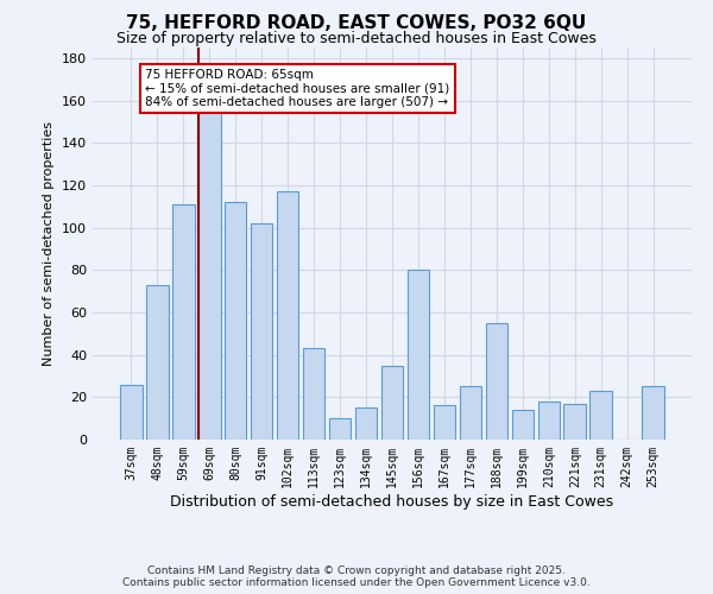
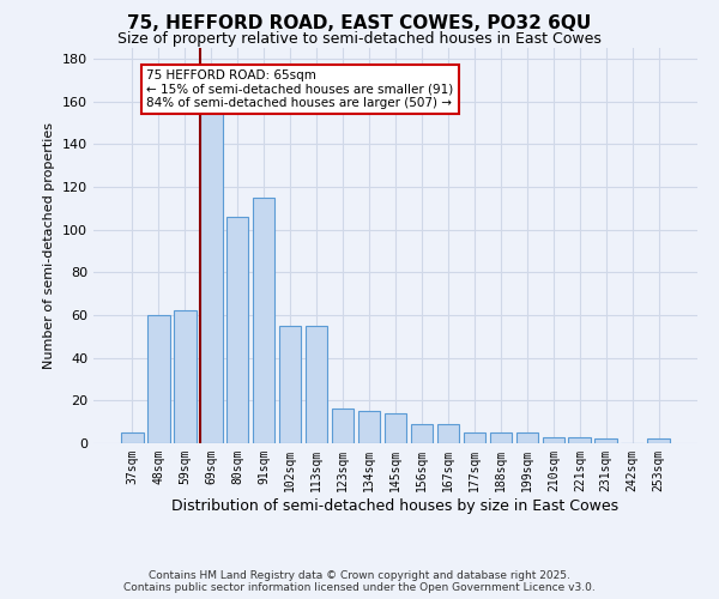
37sqm: 26 -> 5
48sqm: 73 -> 60
59sqm: 111 -> 62
80sqm: 112 -> 106
91sqm: 102 -> 115
102sqm: 117 -> 55
113sqm: 43 -> 55
123sqm: 10 -> 16
145sqm: 35 -> 14
156sqm: 80 -> 9
167sqm: 16 -> 9
177sqm: 25 -> 5
188sqm: 55 -> 5
199sqm: 14 -> 5
210sqm: 18 -> 3
221sqm: 17 -> 3
231sqm: 23 -> 2
253sqm: 25 -> 2
